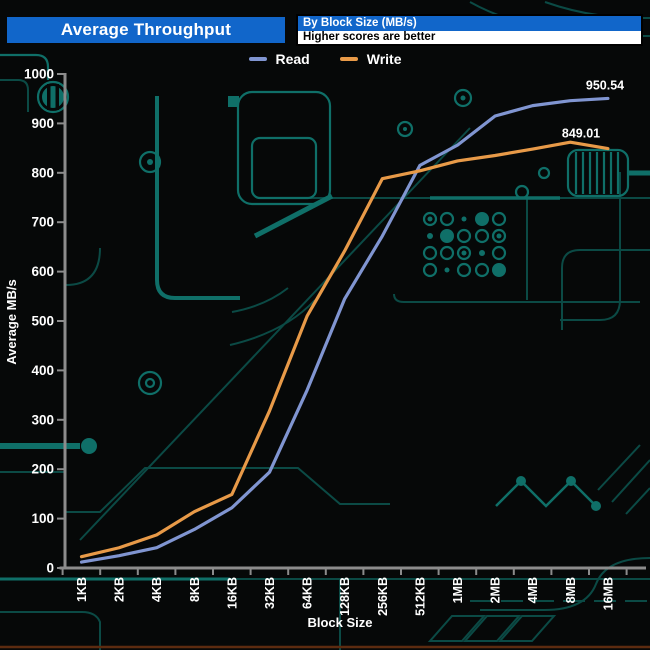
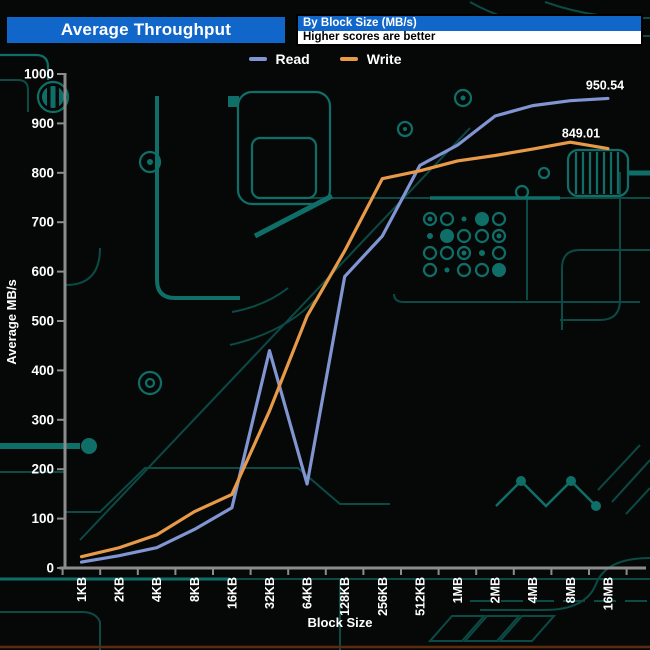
Read/32KB: 190 -> 440
Read/64KB: 360 -> 170
Read/128KB: 540 -> 590
